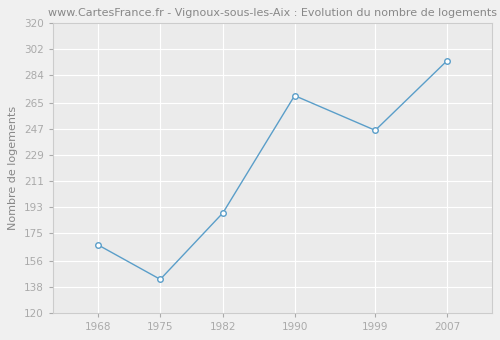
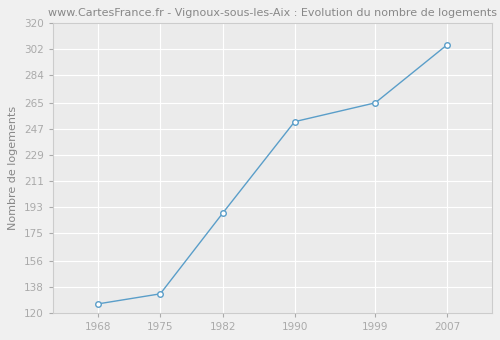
1968: 167 -> 126
1975: 143 -> 133
1990: 270 -> 252
1999: 246 -> 265
2007: 294 -> 305
